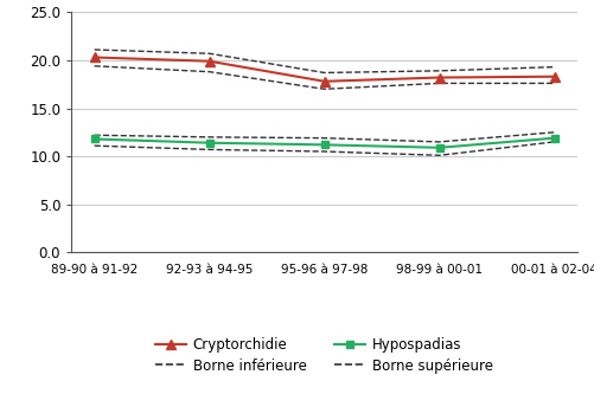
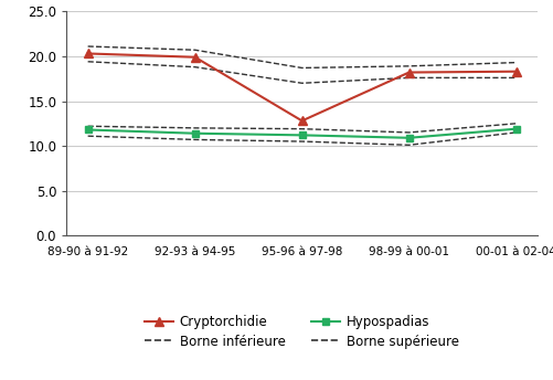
Cryptorchidie/95-96 à 97-98: 17.8 -> 12.8
